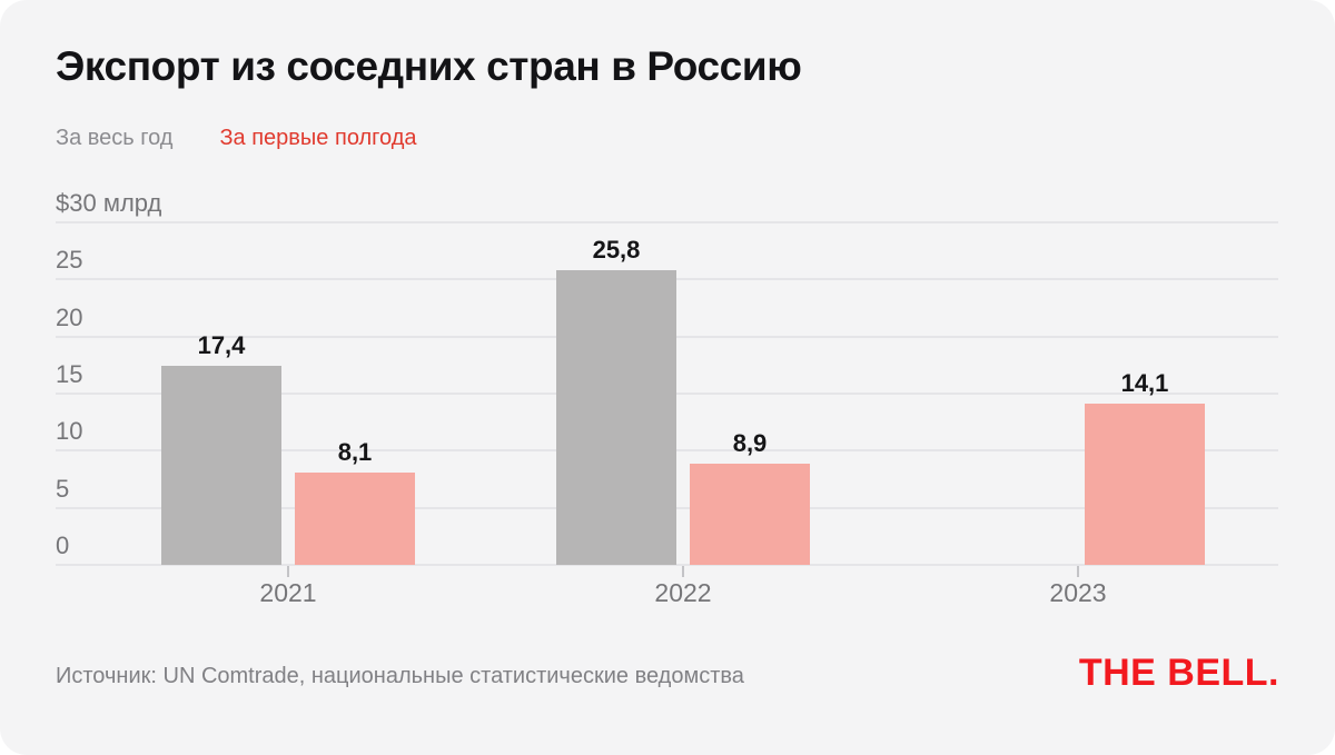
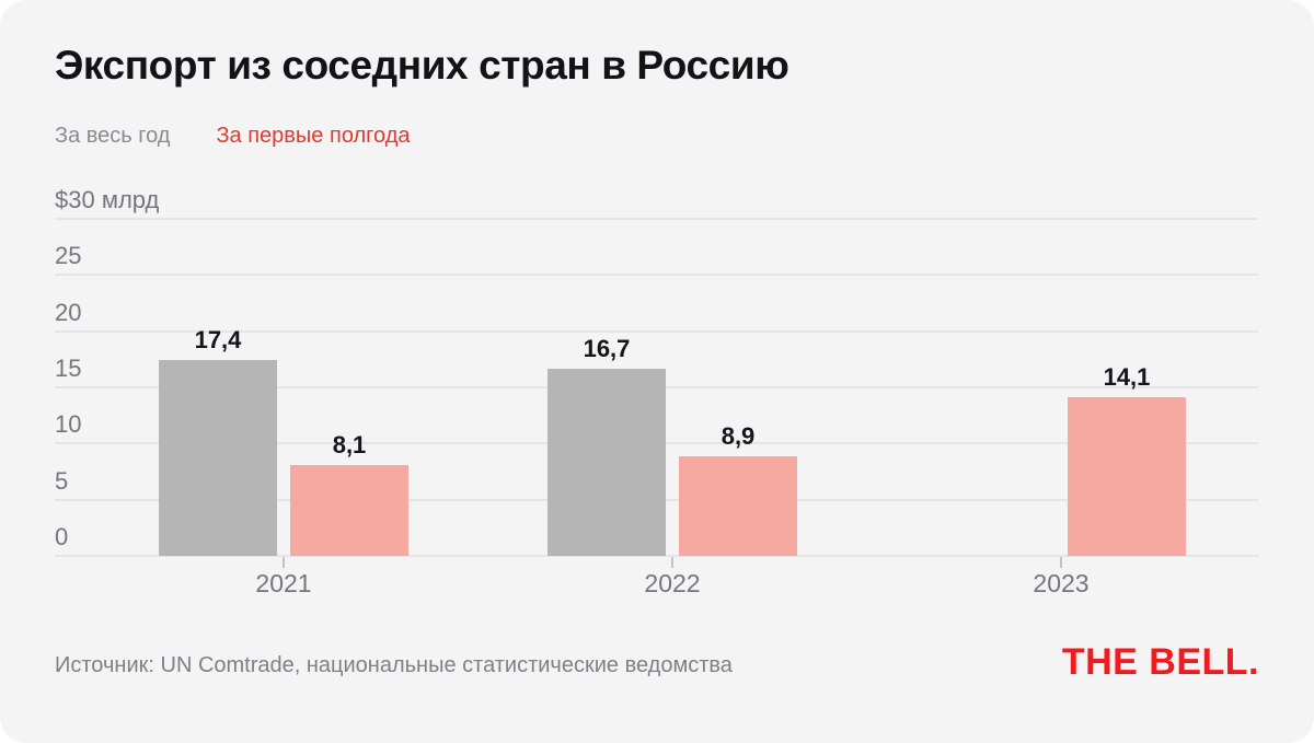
За весь год/2022: 25,8 -> 16,7
